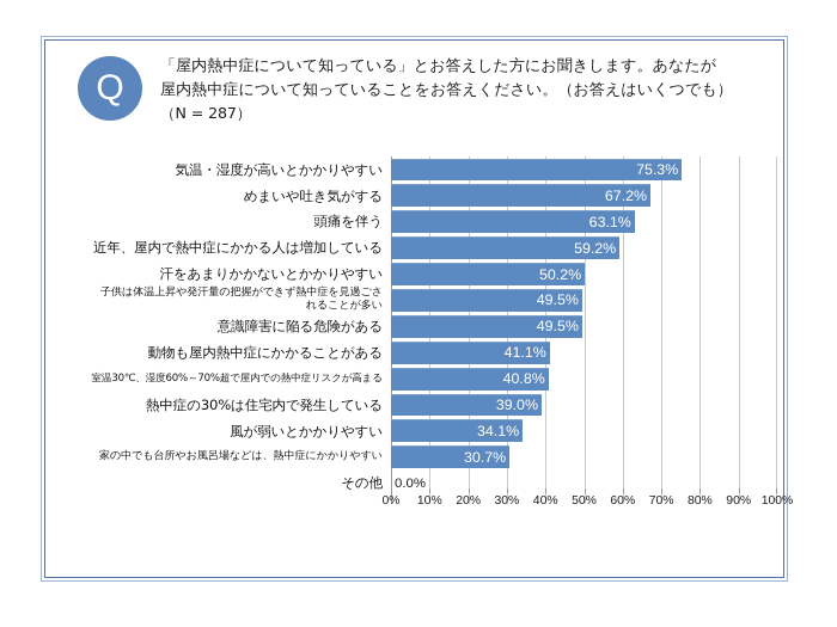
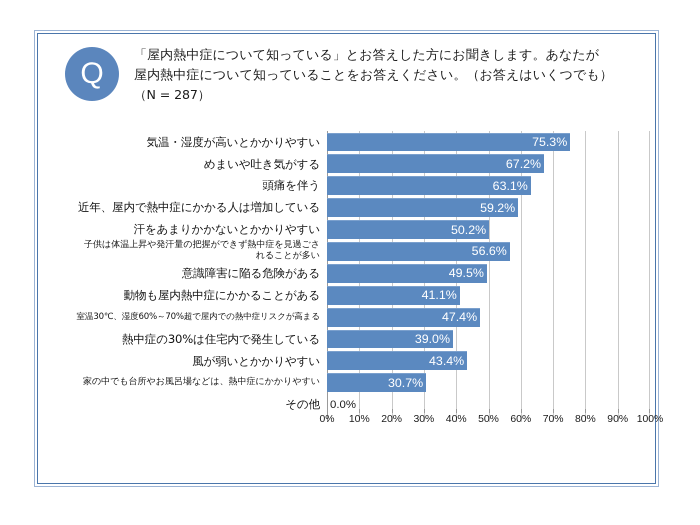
子供は体温上昇や発汗量の把握ができず熱中症を見過ごさ れることが多い: 49.5% -> 56.6%
室温30℃、湿度60%～70%超で屋内での熱中症リスクが高まる: 40.8% -> 47.4%
風が弱いとかかりやすい: 34.1% -> 43.4%
